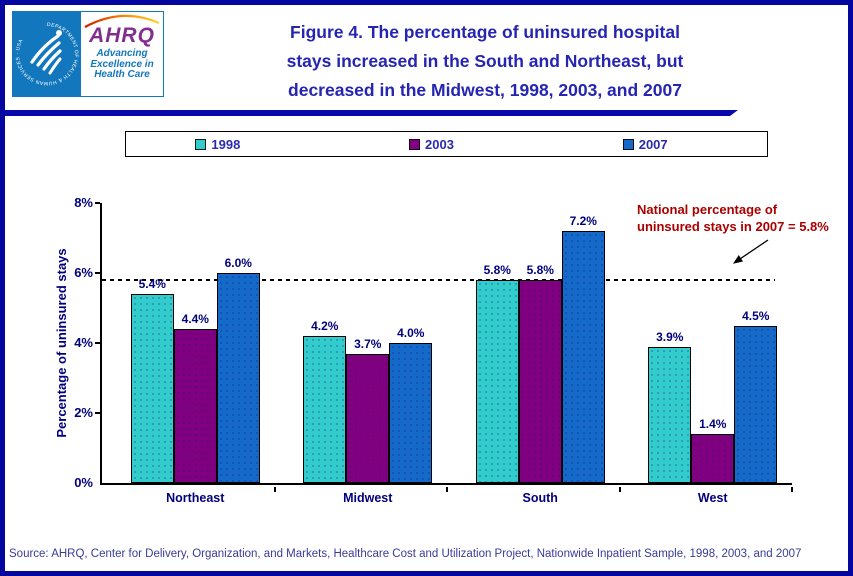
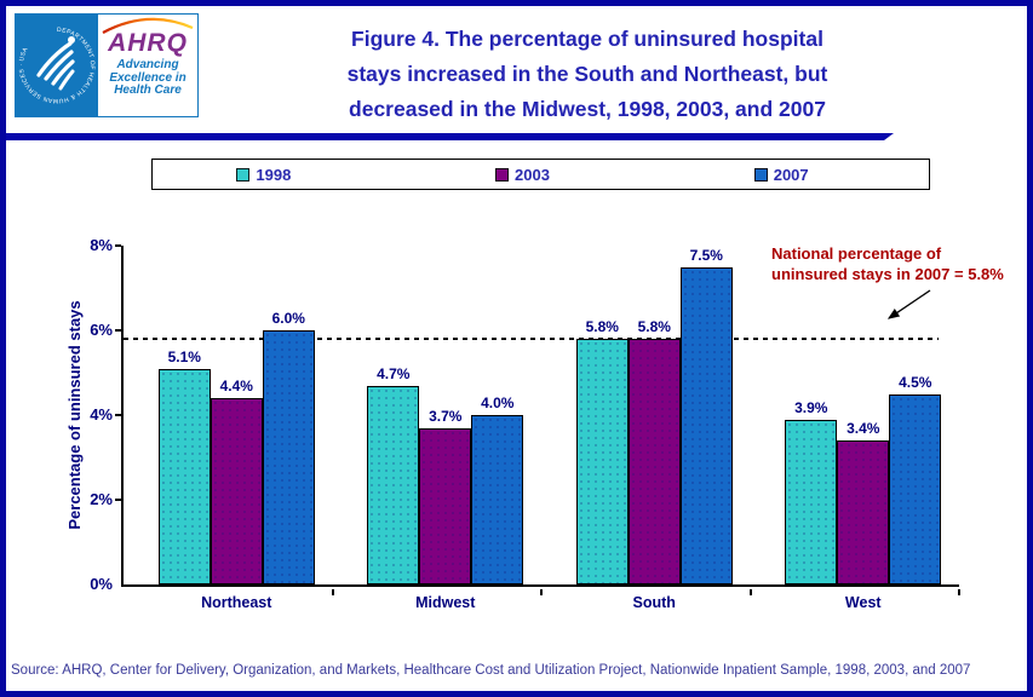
1998/Northeast: 5.4% -> 5.1%
1998/Midwest: 4.2% -> 4.7%
2007/South: 7.2% -> 7.5%
2003/West: 1.4% -> 3.4%
